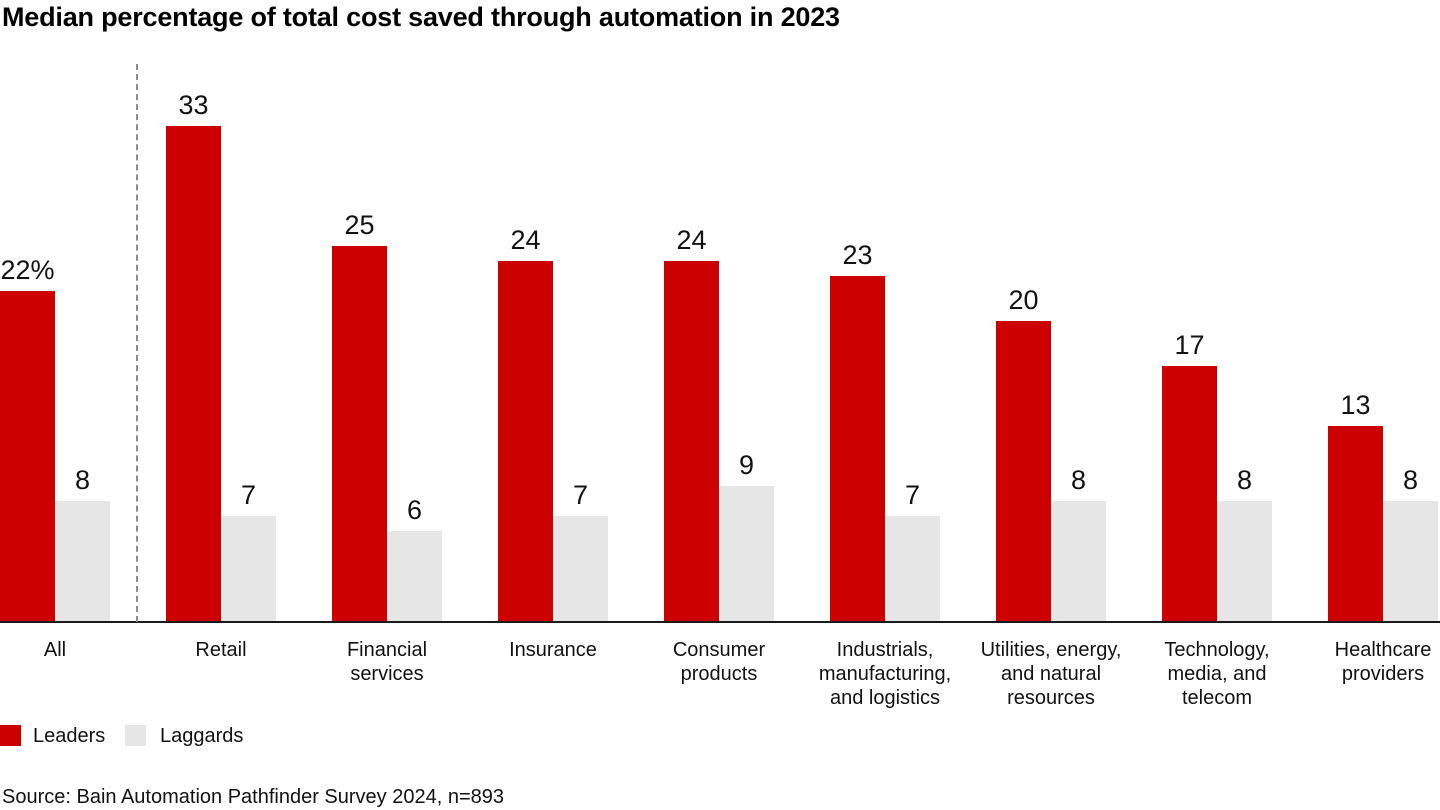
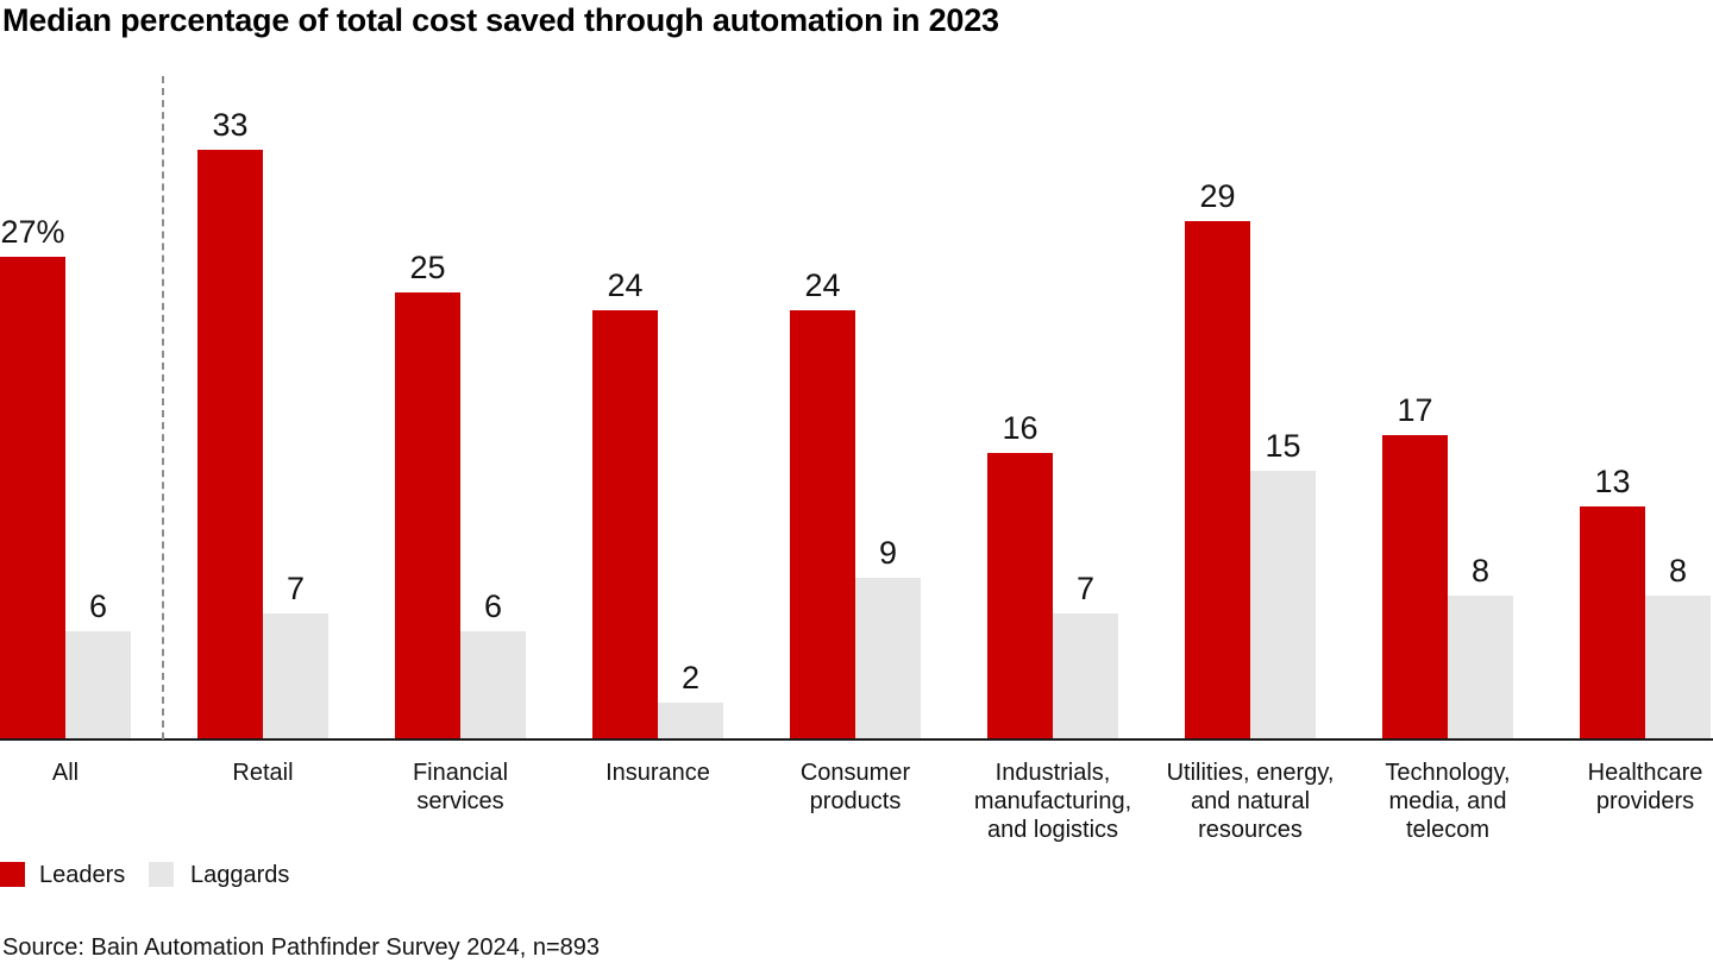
Leaders/All: 22% -> 27%
Laggards/All: 8 -> 6
Laggards/Insurance: 7 -> 2
Leaders/Industrials, manufacturing, and logistics: 23 -> 16
Leaders/Utilities, energy, and natural resources: 20 -> 29
Laggards/Utilities, energy, and natural resources: 8 -> 15
